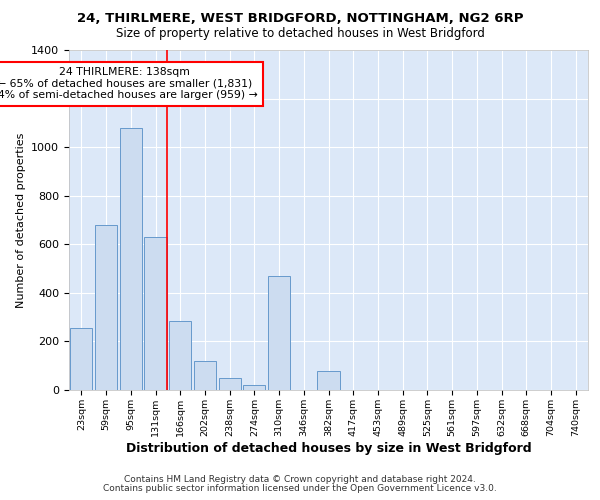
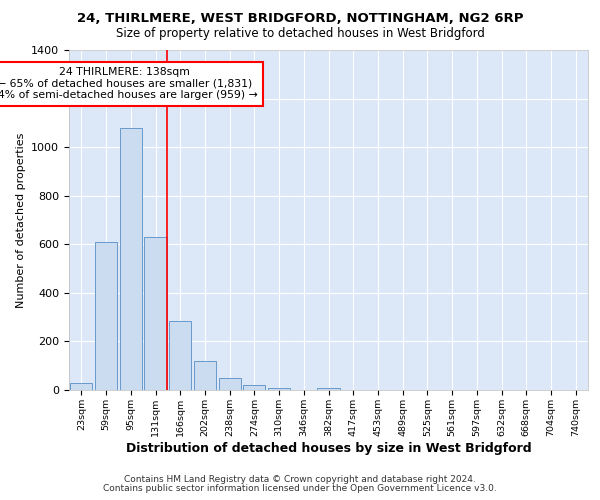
23sqm: 255 -> 30
59sqm: 680 -> 610
310sqm: 470 -> 10
382sqm: 80 -> 10
